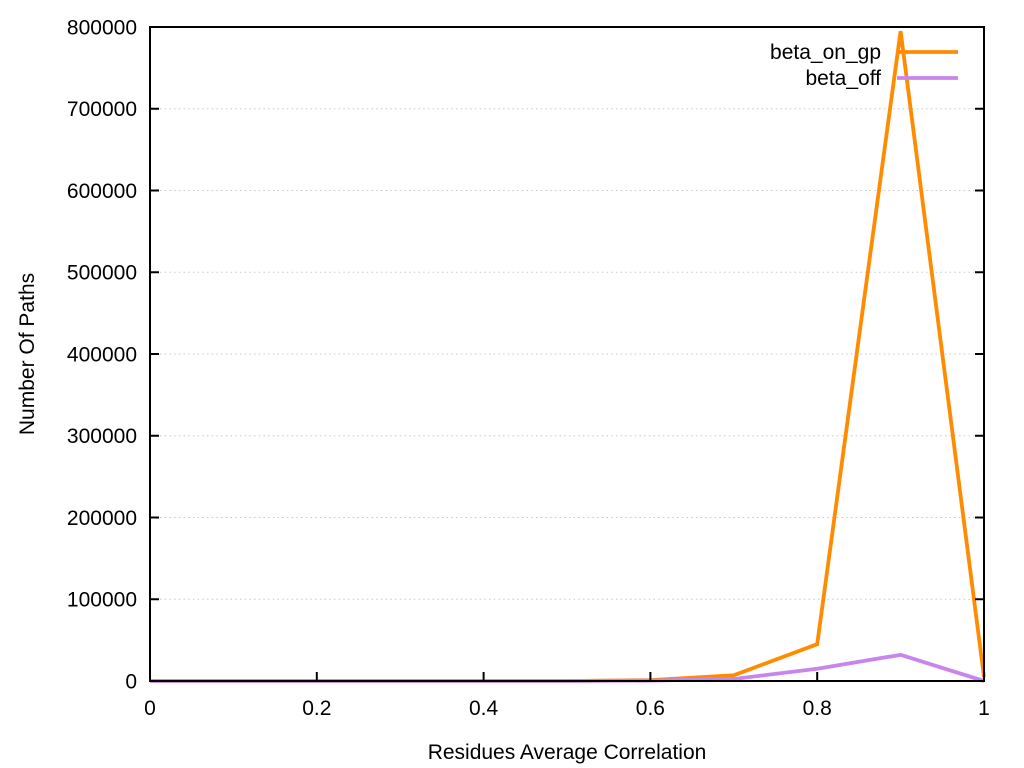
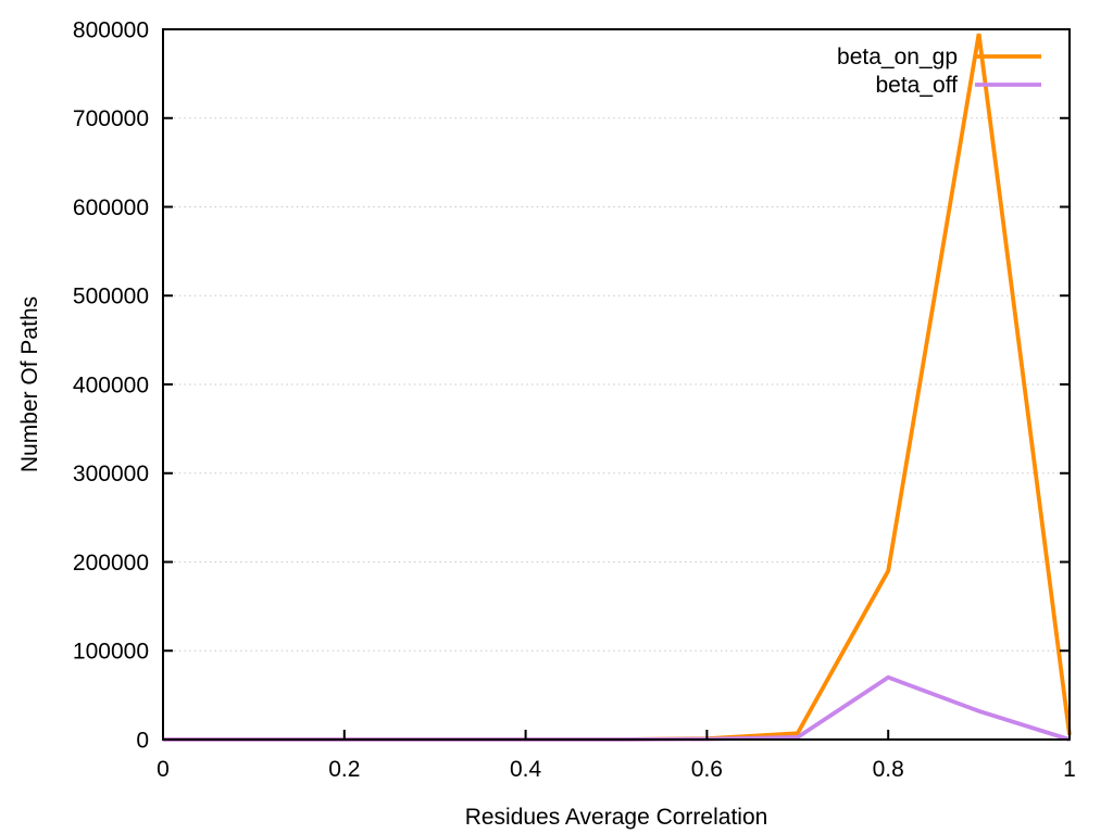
beta_on_gp/0.8: 40000 -> 190000
beta_off/0.8: 20000 -> 70000
